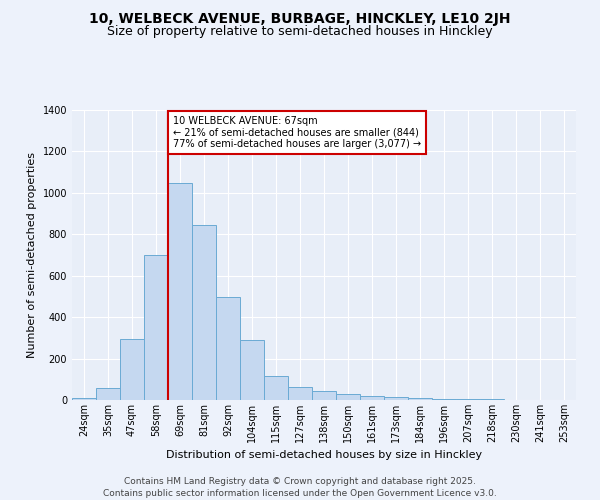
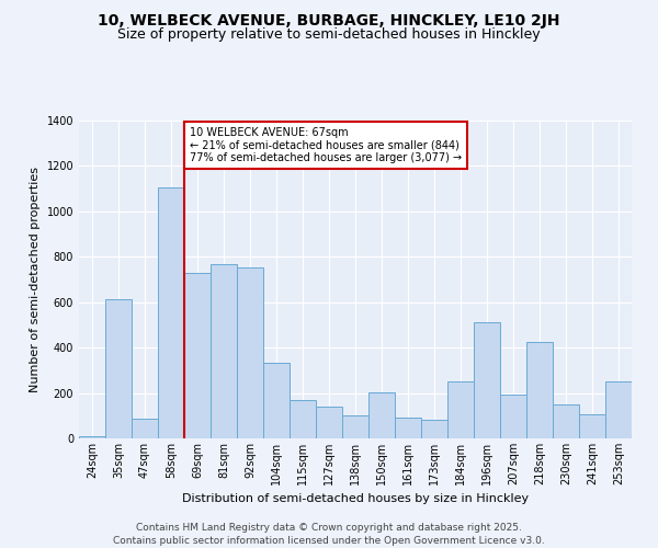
35sqm: 60 -> 615
47sqm: 295 -> 85
58sqm: 700 -> 1105
69sqm: 1050 -> 730
81sqm: 845 -> 770
92sqm: 495 -> 755
104sqm: 290 -> 335
115sqm: 115 -> 170
127sqm: 65 -> 140
138sqm: 45 -> 100
150sqm: 30 -> 205
161sqm: 20 -> 90
173sqm: 15 -> 80
184sqm: 8 -> 250
196sqm: 5 -> 510
207sqm: 5 -> 195
218sqm: 3 -> 425
230sqm: 2 -> 150
241sqm: 1 -> 105
253sqm: 1 -> 250
